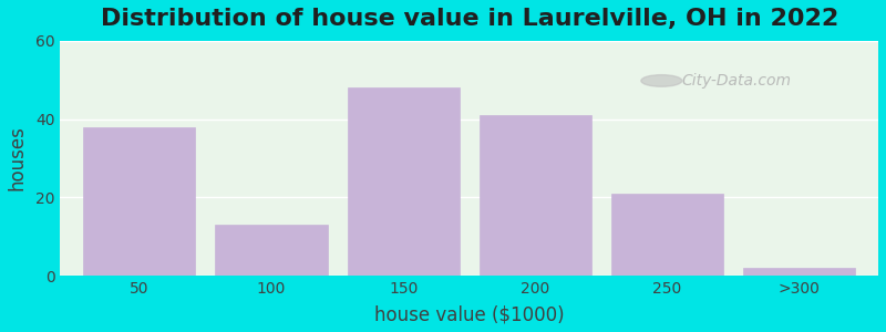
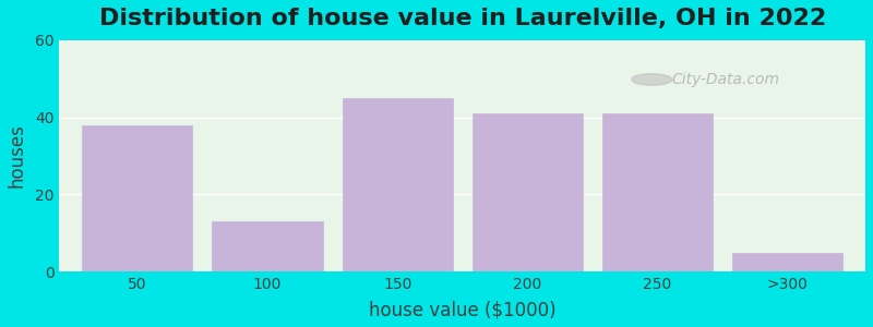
150: 48 -> 45
250: 21 -> 41
>300: 2 -> 5
